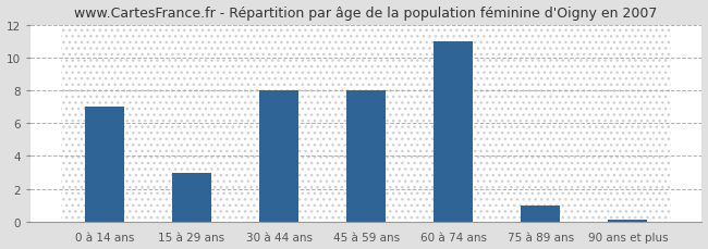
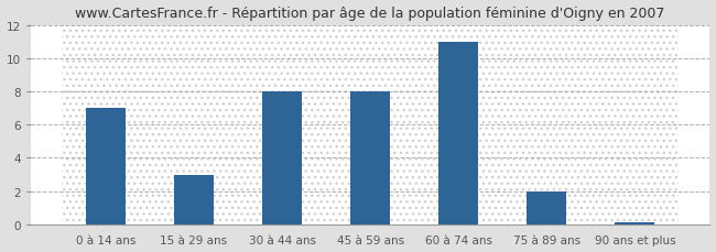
75 à 89 ans: 1.0 -> 2.0
